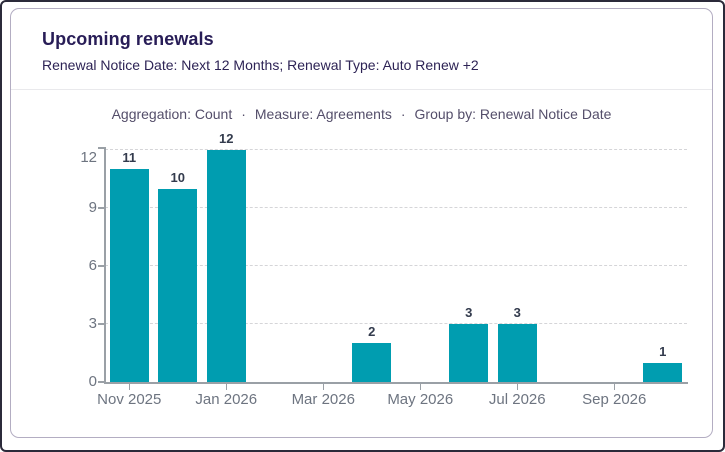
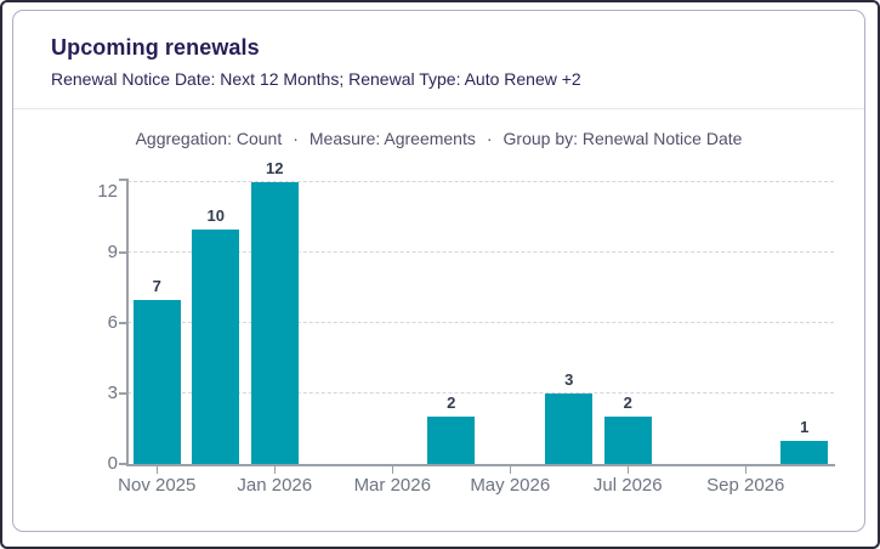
Nov 2025: 11 -> 7
Jul 2026: 3 -> 2
